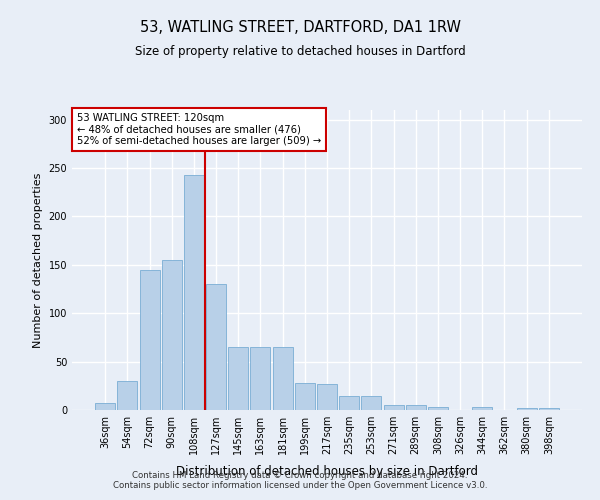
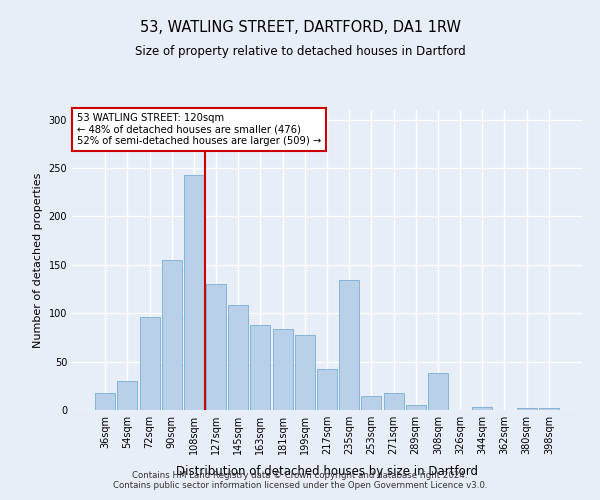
36sqm: 7 -> 18
72sqm: 145 -> 96
145sqm: 65 -> 108
163sqm: 65 -> 88
181sqm: 65 -> 84
199sqm: 28 -> 78
217sqm: 27 -> 42
235sqm: 14 -> 134
271sqm: 5 -> 18
308sqm: 3 -> 38
